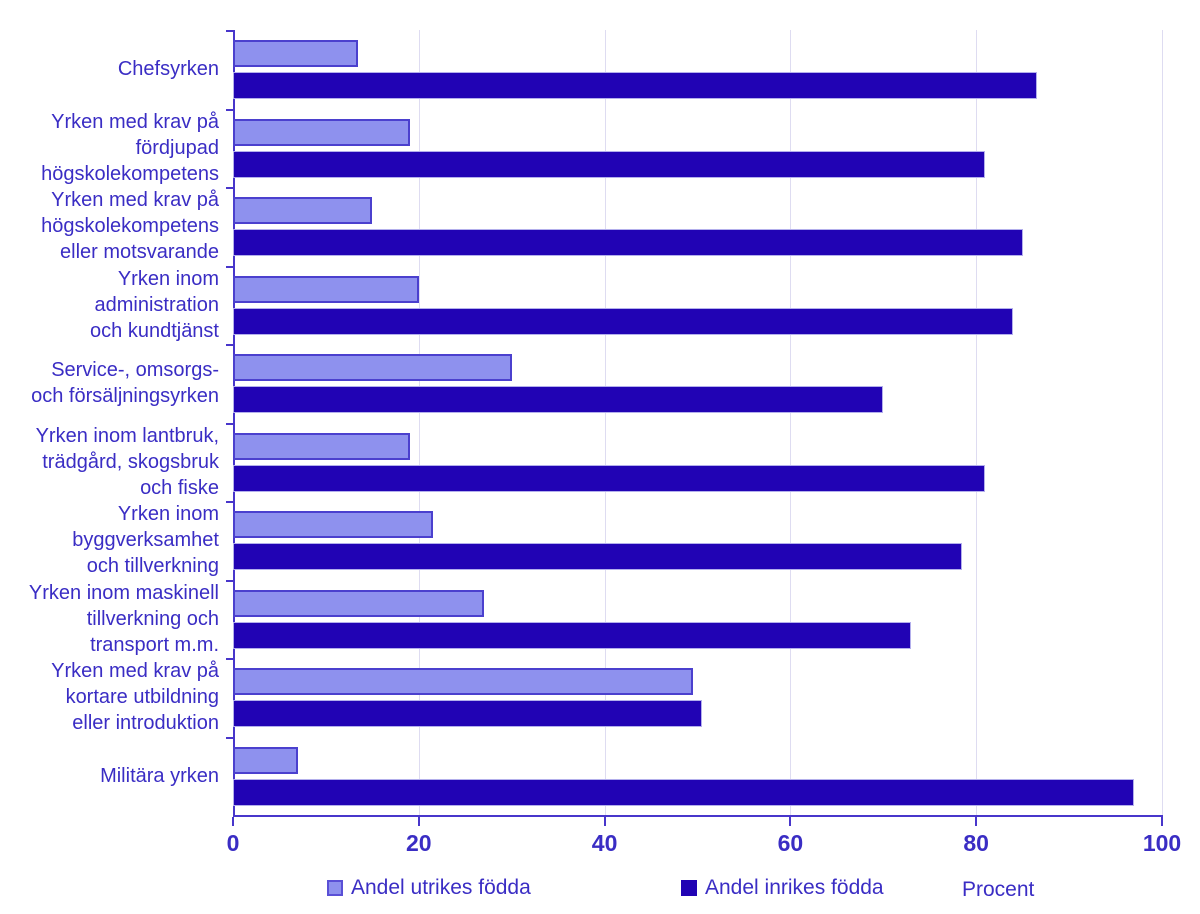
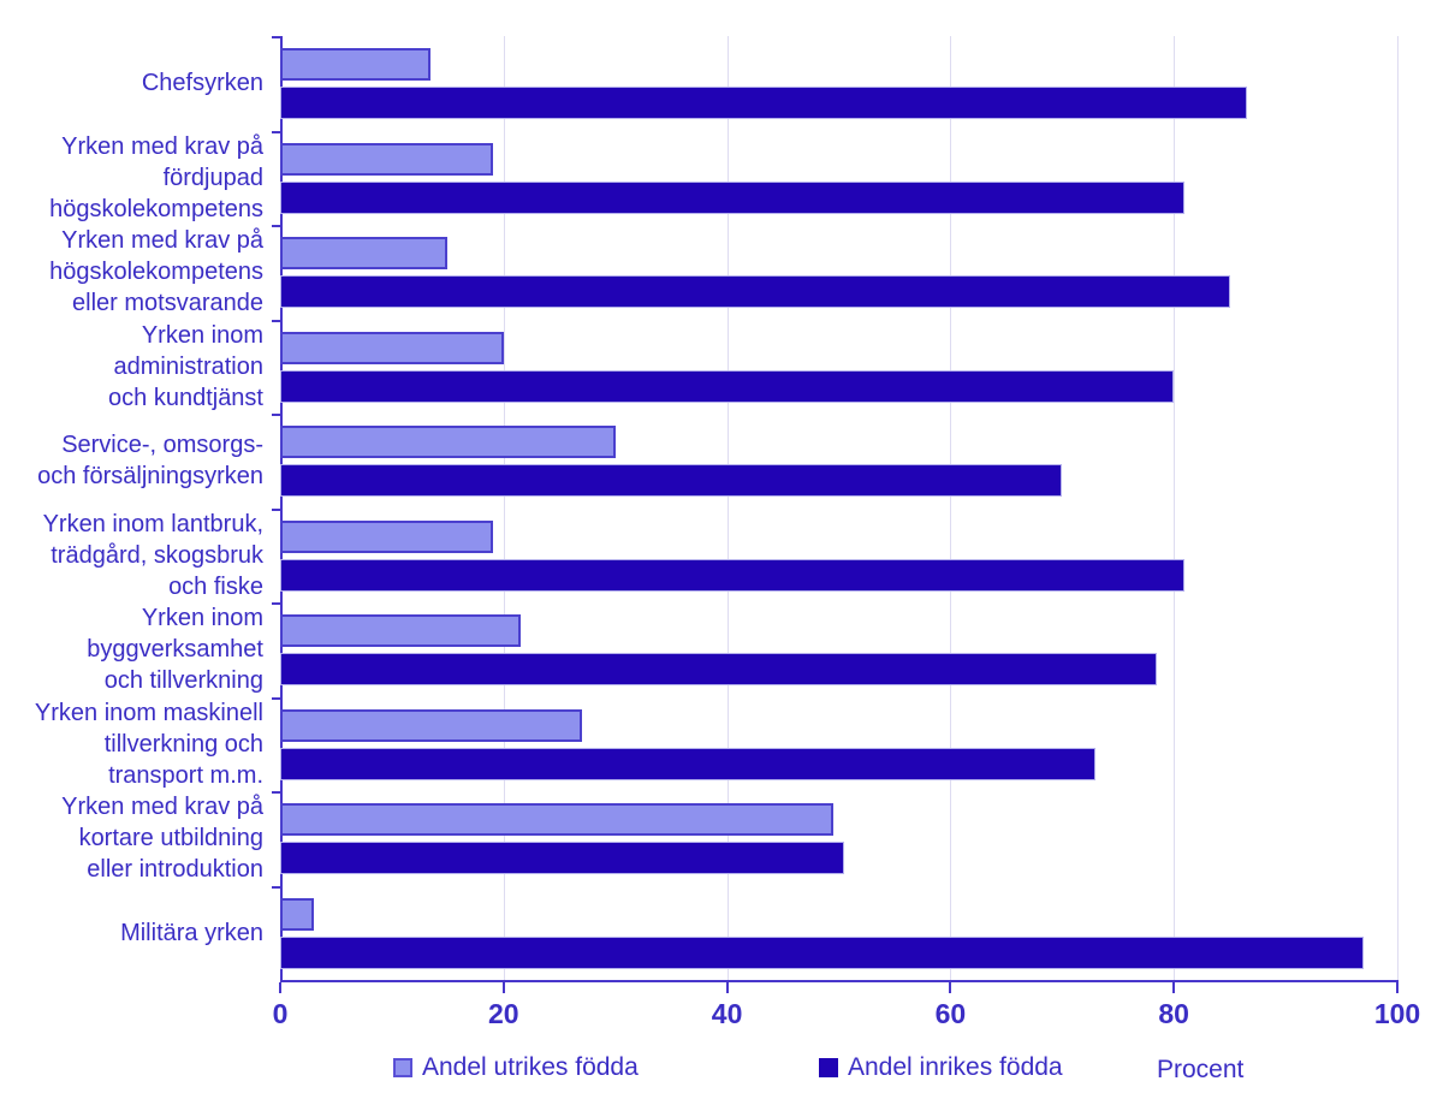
Andel inrikes födda/Yrken inom administration och kundtjänst: 84 -> 80
Andel utrikes födda/Militära yrken: 7 -> 3
